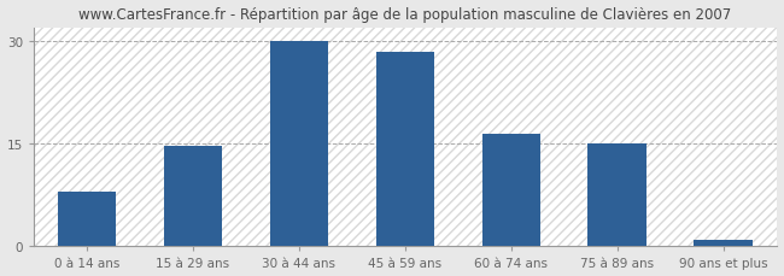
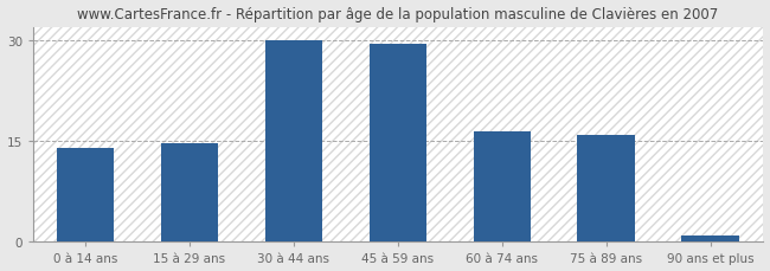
0 à 14 ans: 8.0 -> 14.0
45 à 59 ans: 28.4 -> 29.5
75 à 89 ans: 15.0 -> 16.0
